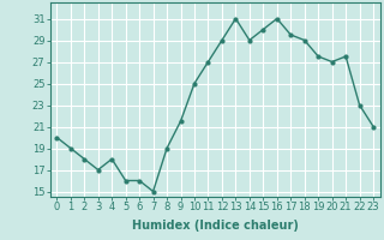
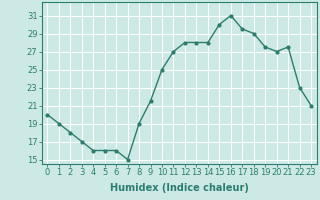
4: 18.0 -> 16.0
12: 29.0 -> 28.0
13: 31.0 -> 28.0
14: 29.0 -> 28.0
